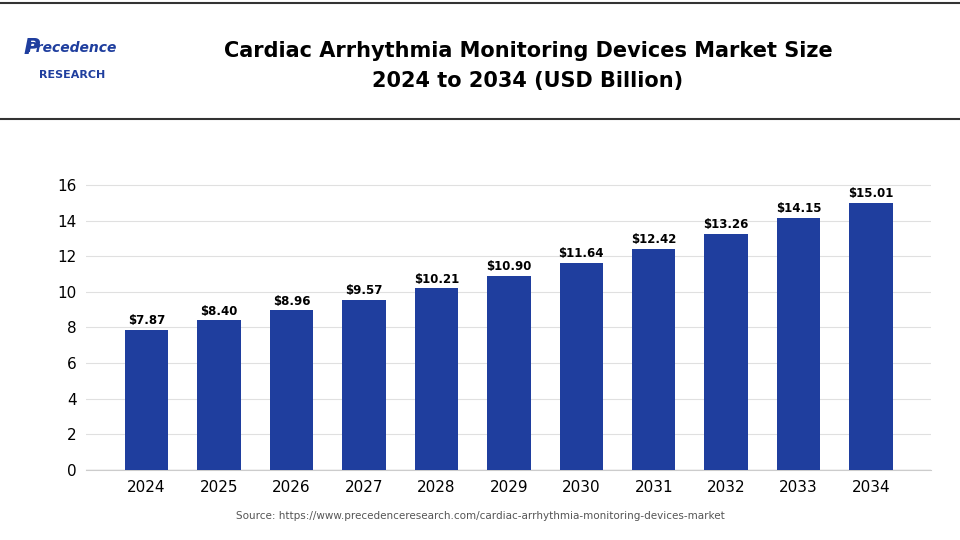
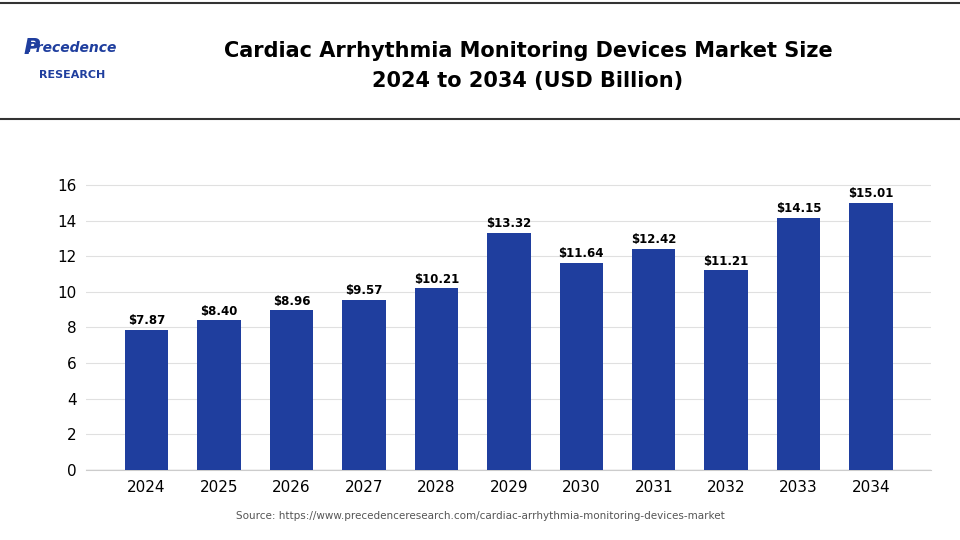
2029: $10.90 -> $13.32
2032: $13.26 -> $11.21
